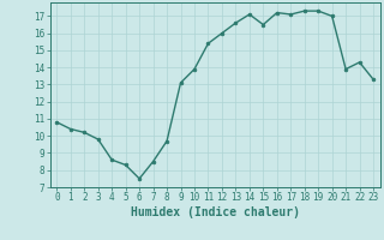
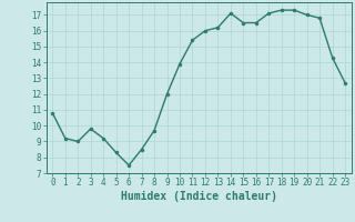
1: 10.4 -> 9.2
2: 10.2 -> 9.0
4: 8.6 -> 9.2
9: 13.1 -> 12.0
13: 16.6 -> 16.2
16: 17.2 -> 16.5
21: 13.9 -> 16.8
23: 13.3 -> 12.7
